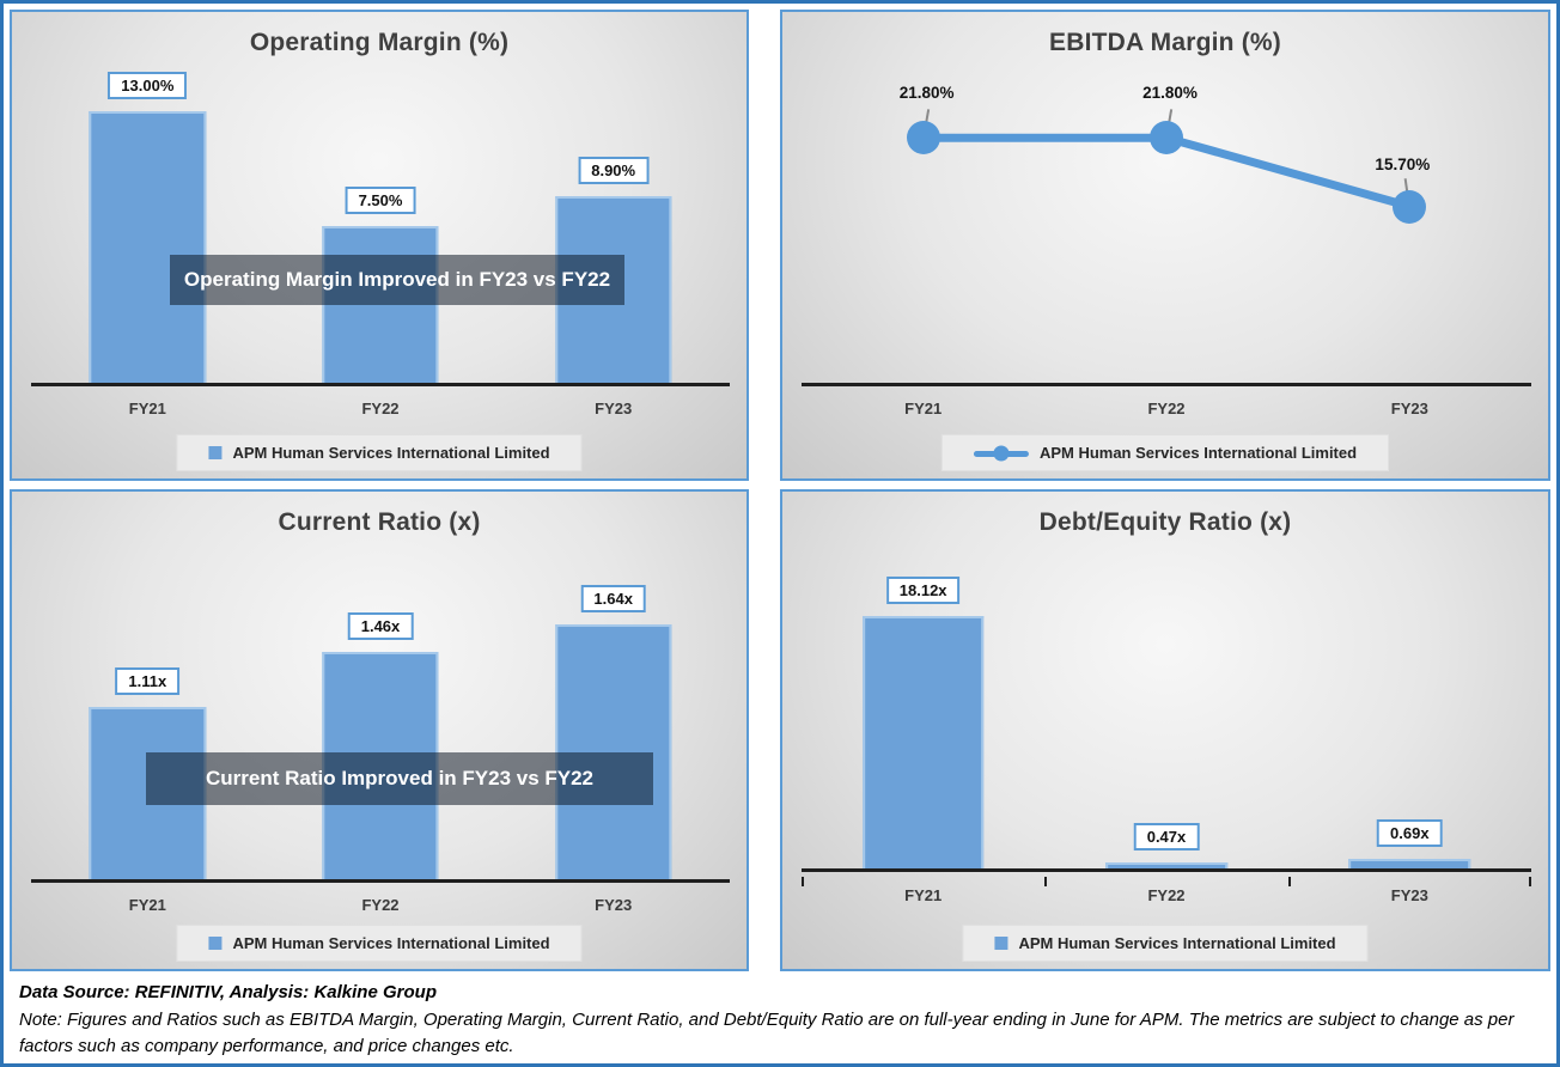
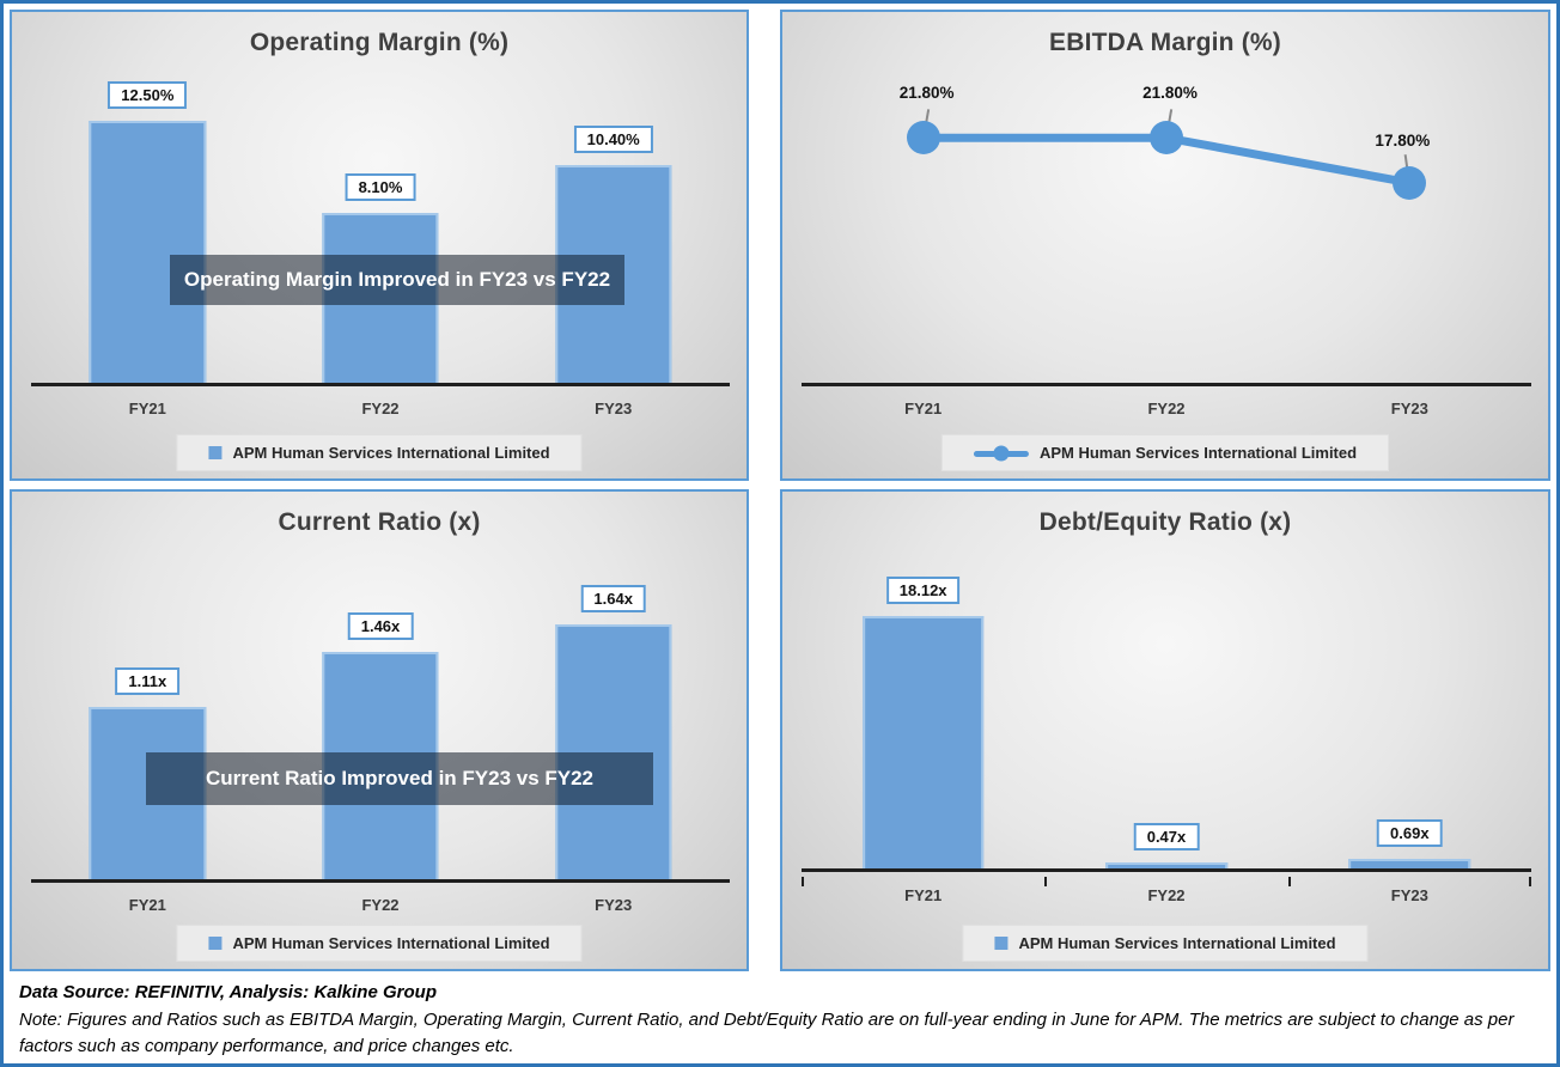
Operating Margin (%)/FY21: 13.00% -> 12.50%
Operating Margin (%)/FY22: 7.50% -> 8.10%
Operating Margin (%)/FY23: 8.90% -> 10.40%
EBITDA Margin (%)/FY23: 15.70% -> 17.80%
